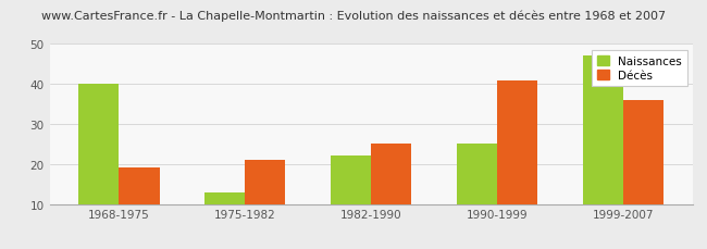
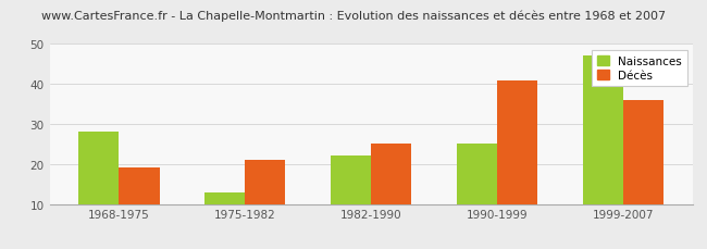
Naissances/1968-1975: 40 -> 28
